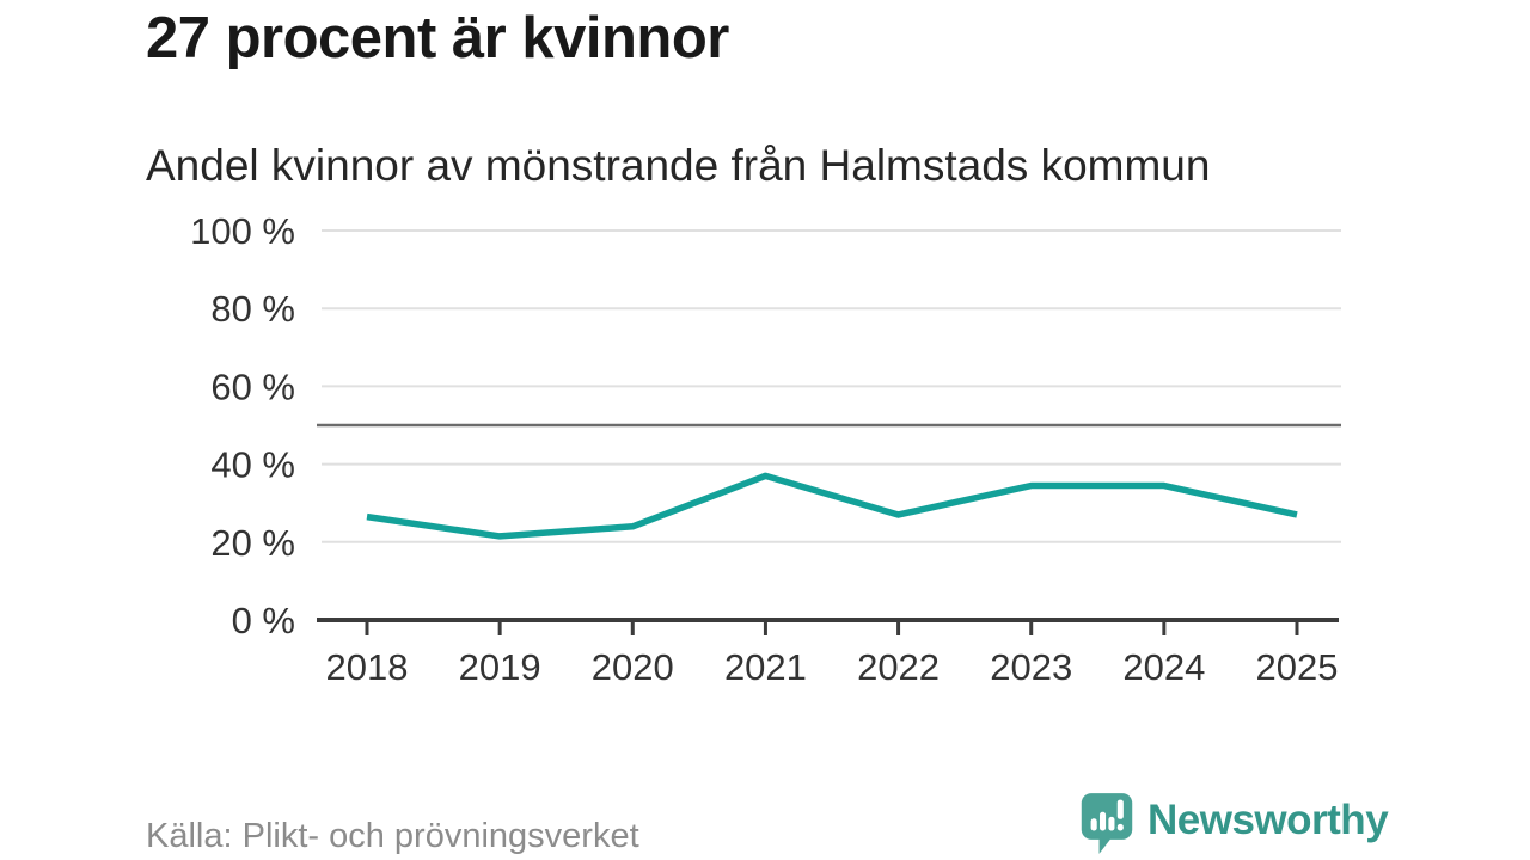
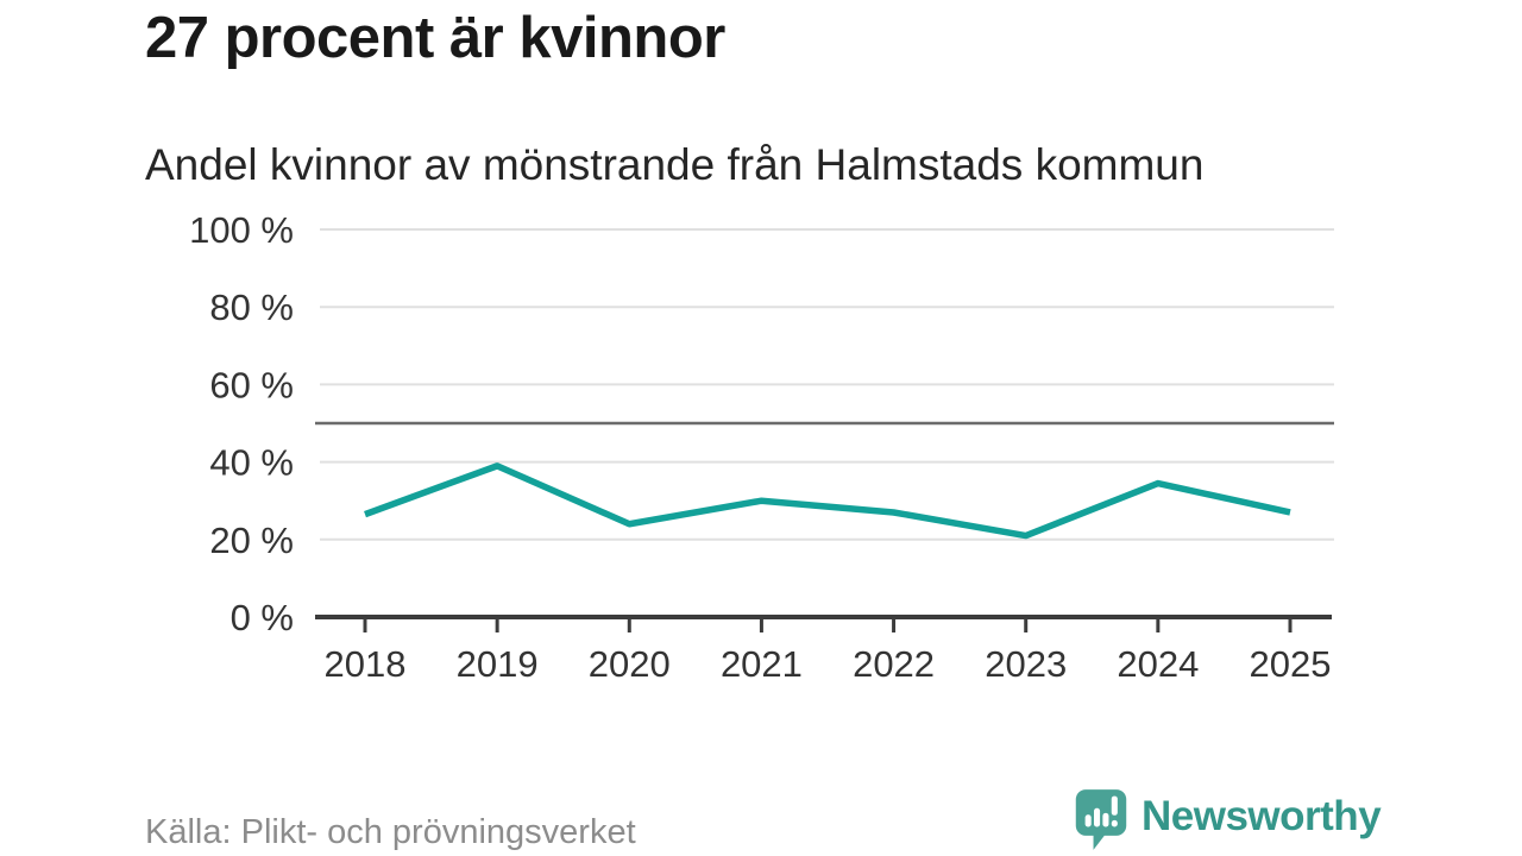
2019: 22% -> 39%
2021: 37% -> 30%
2023: 34% -> 21%
